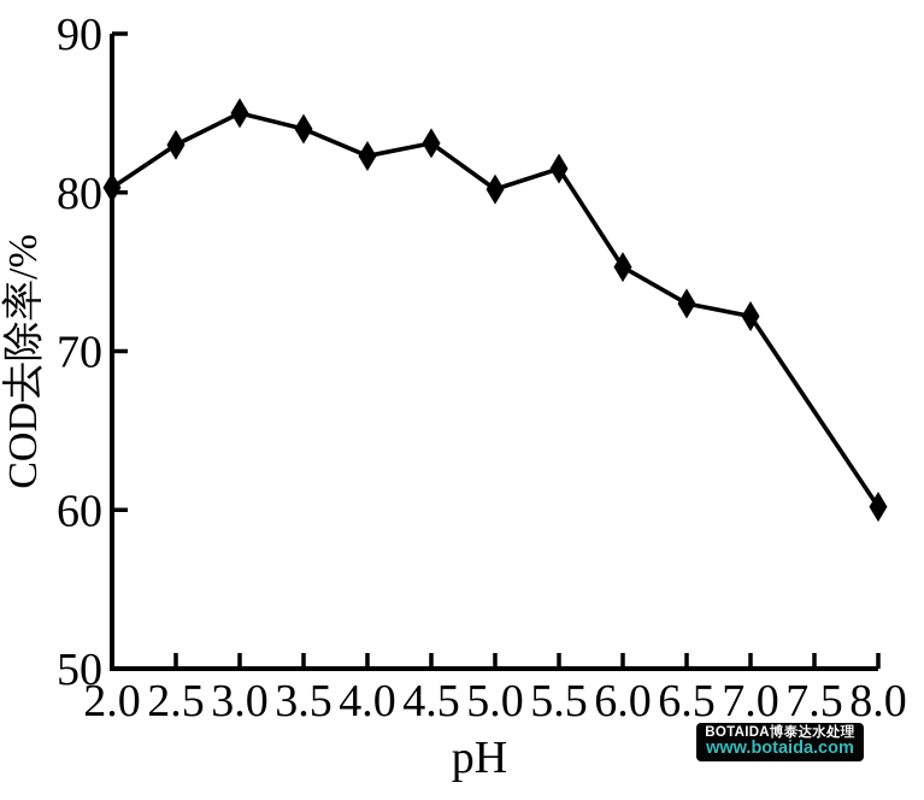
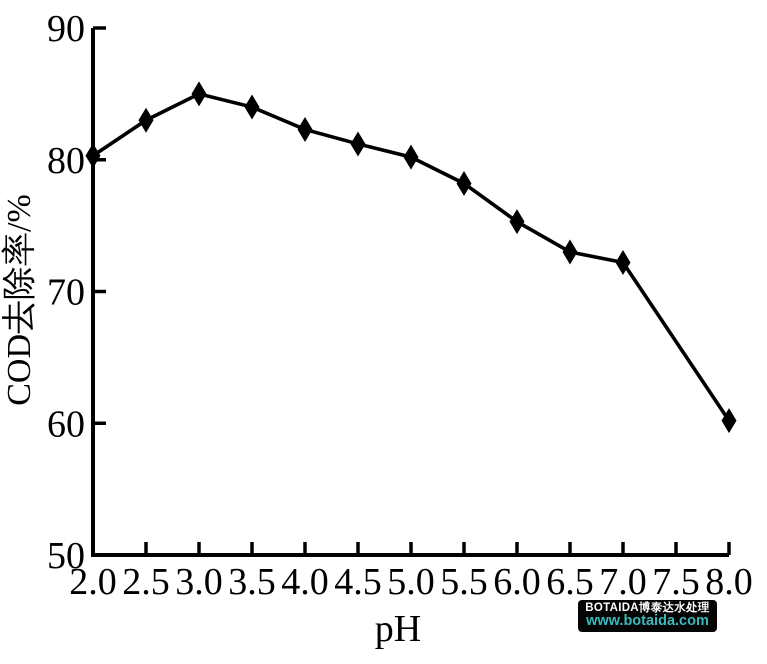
4.5: 83.1 -> 81.2
5.5: 81.5 -> 78.2
